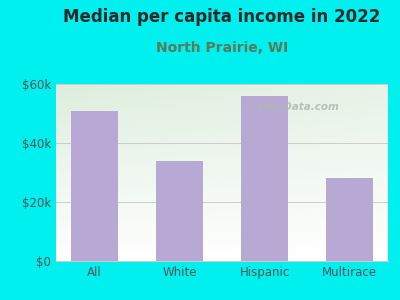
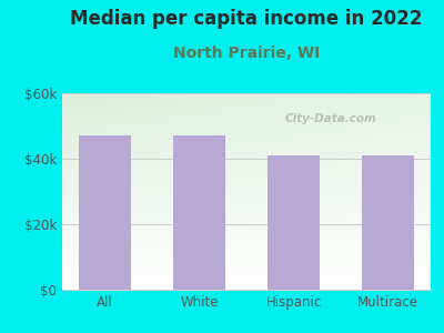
All: $51k -> $47k
White: $34k -> $47k
Hispanic: $56k -> $41k
Multirace: $28k -> $41k
